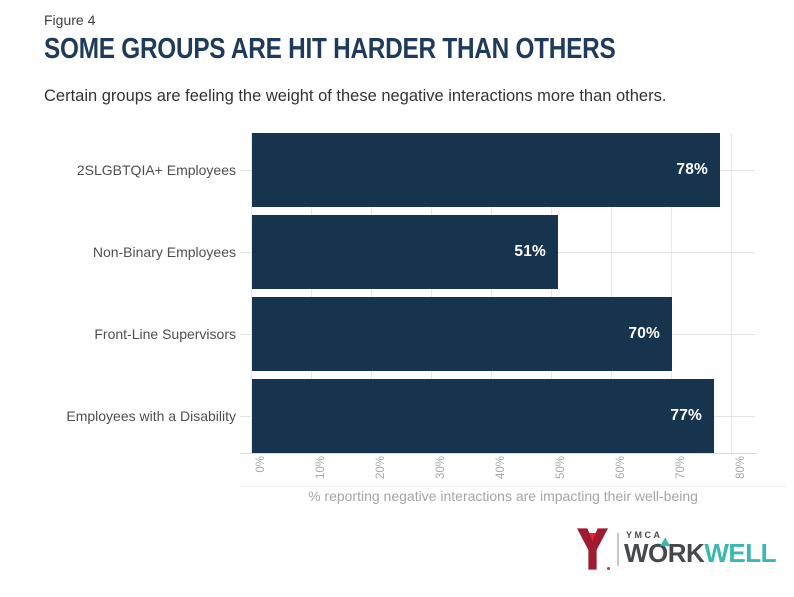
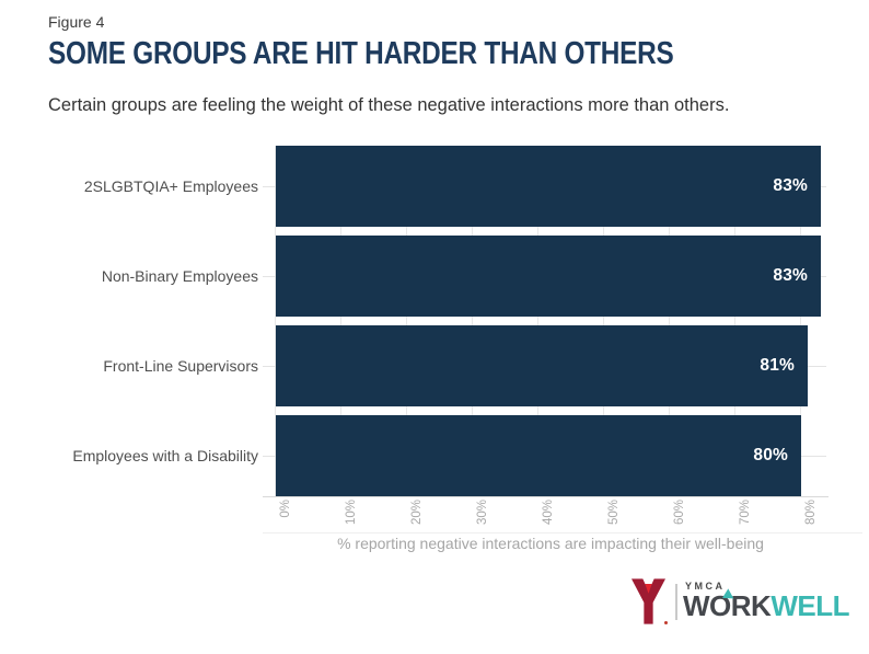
2SLGBTQIA+ Employees: 78% -> 83%
Non-Binary Employees: 51% -> 83%
Front-Line Supervisors: 70% -> 81%
Employees with a Disability: 77% -> 80%
